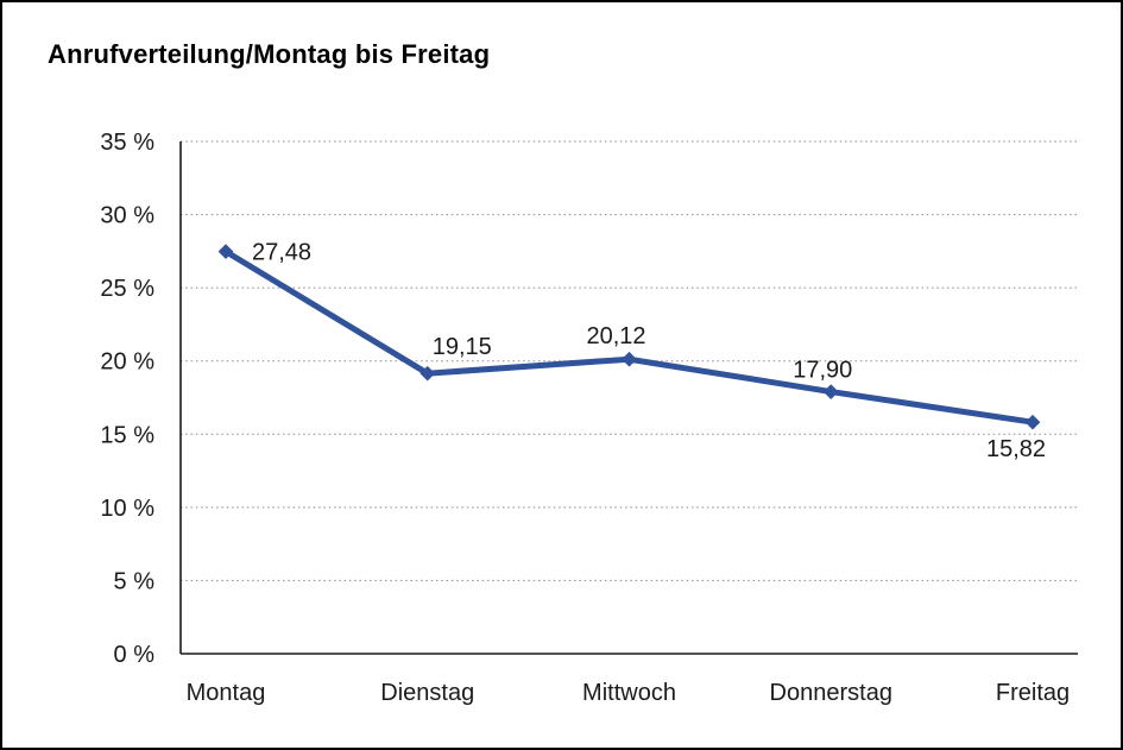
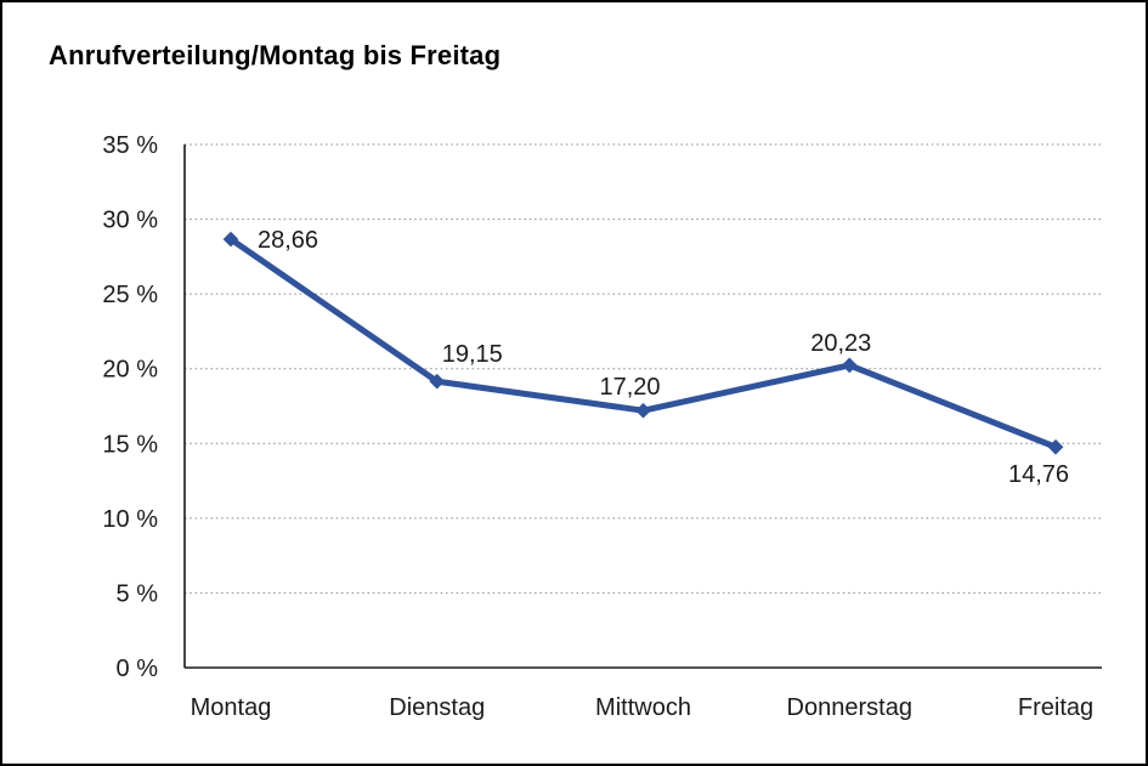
Montag: 27,48 -> 28,66
Mittwoch: 20,12 -> 17,20
Donnerstag: 17,90 -> 20,23
Freitag: 15,82 -> 14,76
